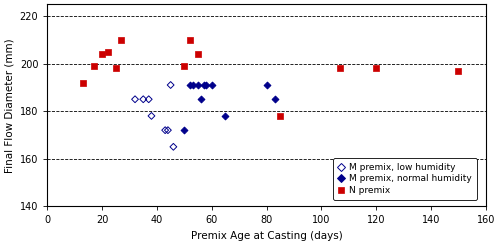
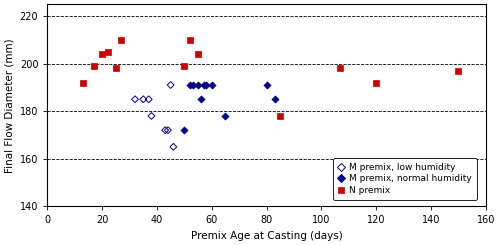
N premix/120: 198 -> 192
